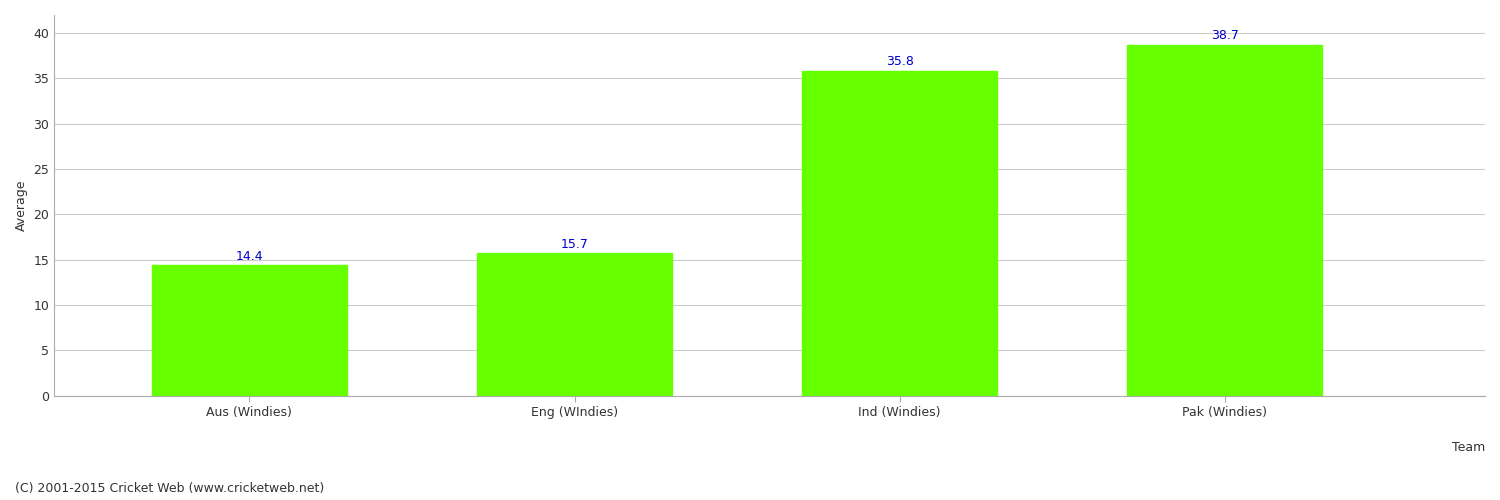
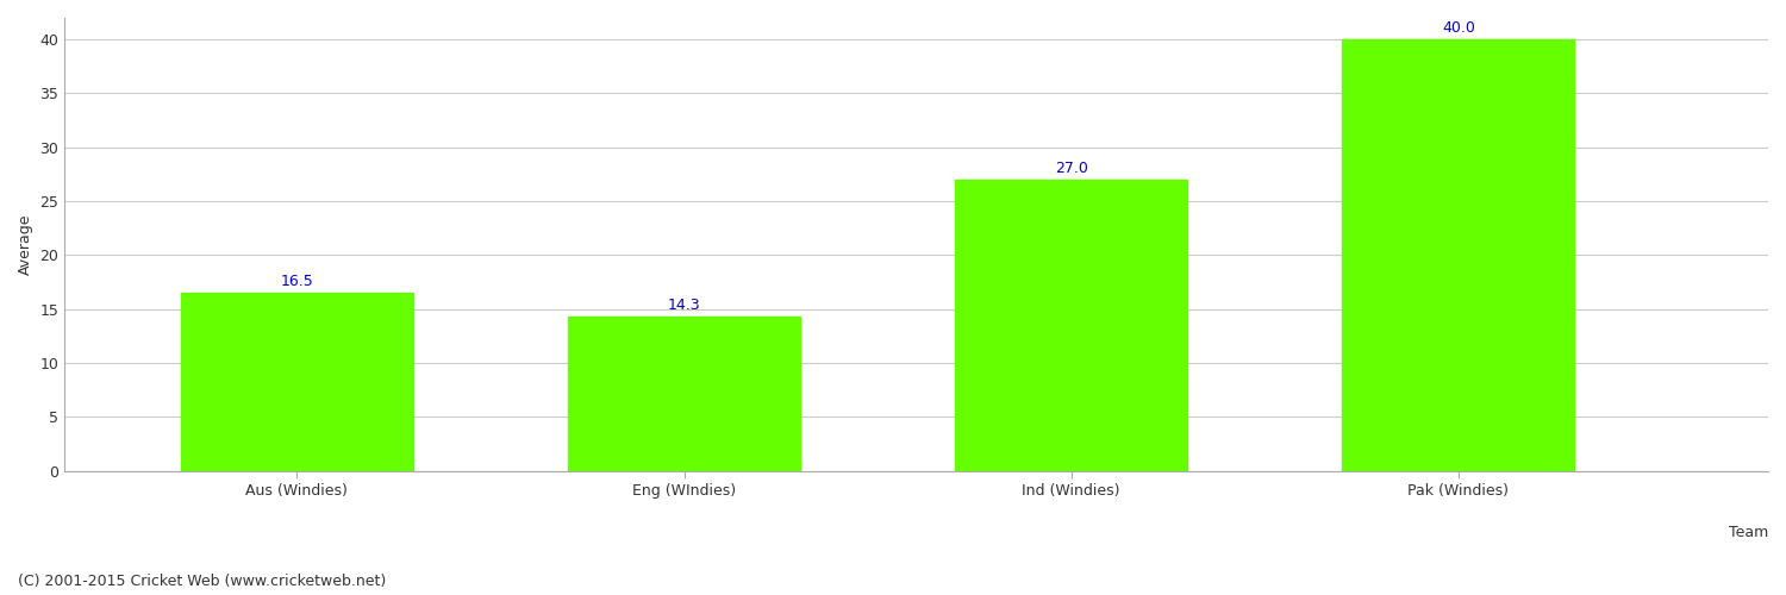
Aus (Windies): 14.4 -> 16.5
Eng (WIndies): 15.7 -> 14.3
Ind (Windies): 35.8 -> 27.0
Pak (Windies): 38.7 -> 40.0
